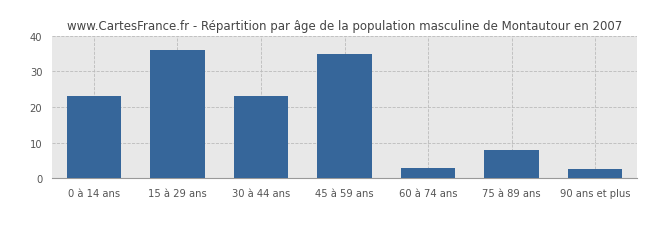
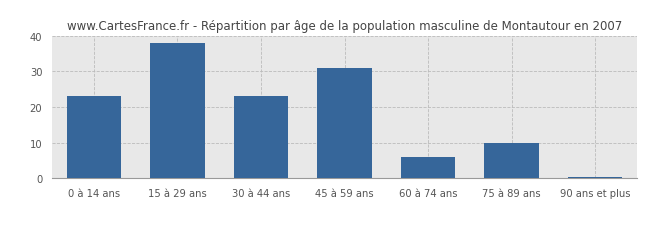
15 à 29 ans: 36.0 -> 38.0
45 à 59 ans: 35.0 -> 31.0
60 à 74 ans: 3.0 -> 6.0
75 à 89 ans: 8.0 -> 10.0
90 ans et plus: 2.5 -> 0.5
